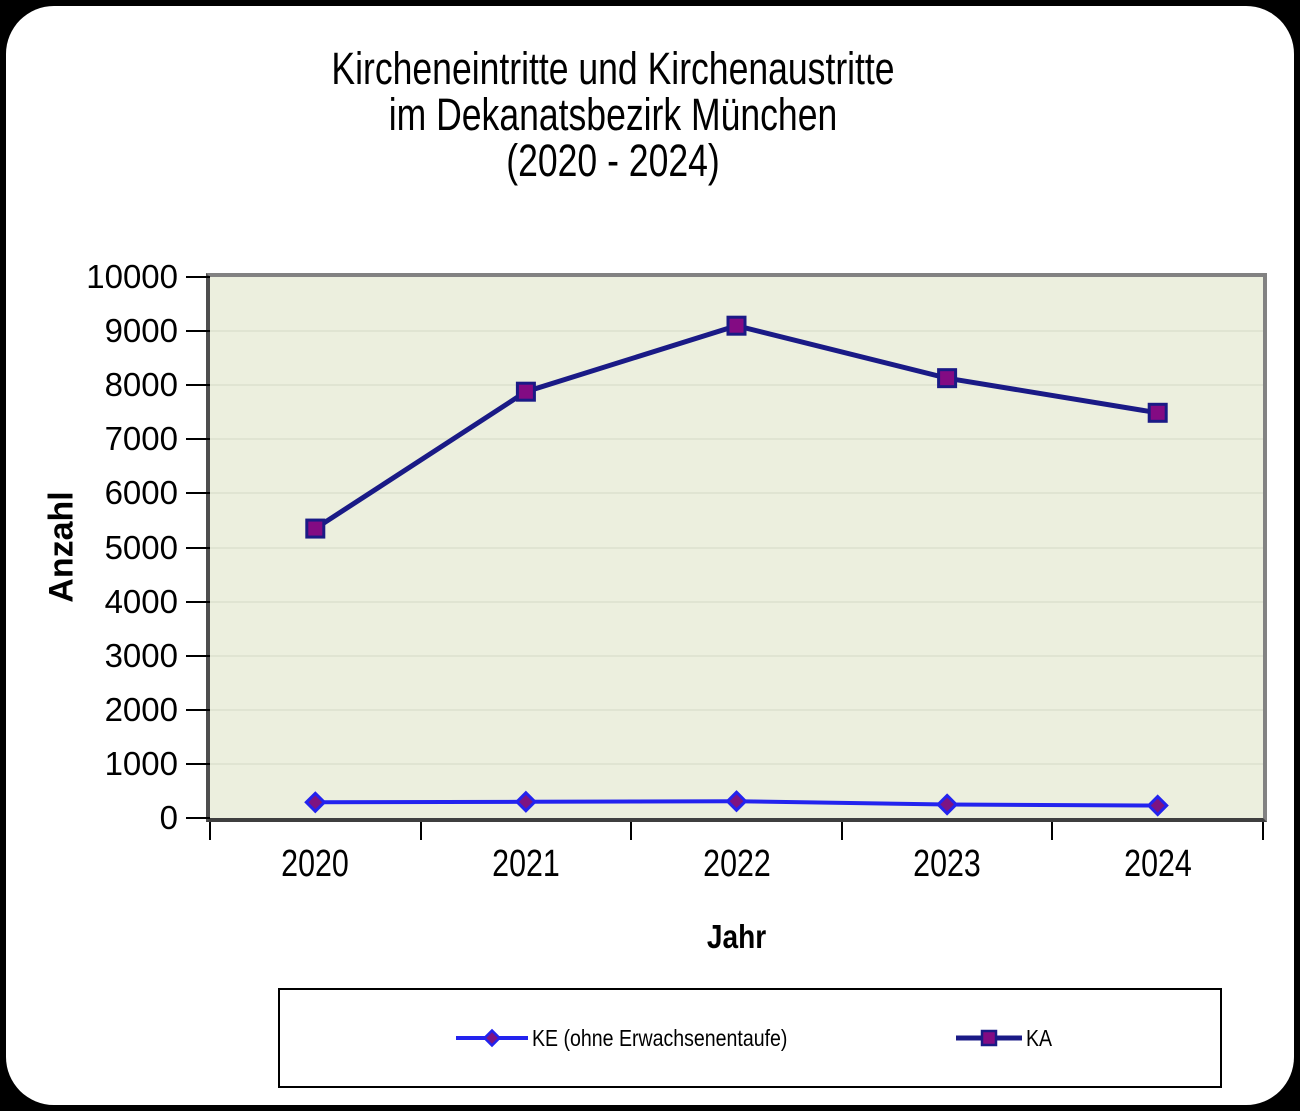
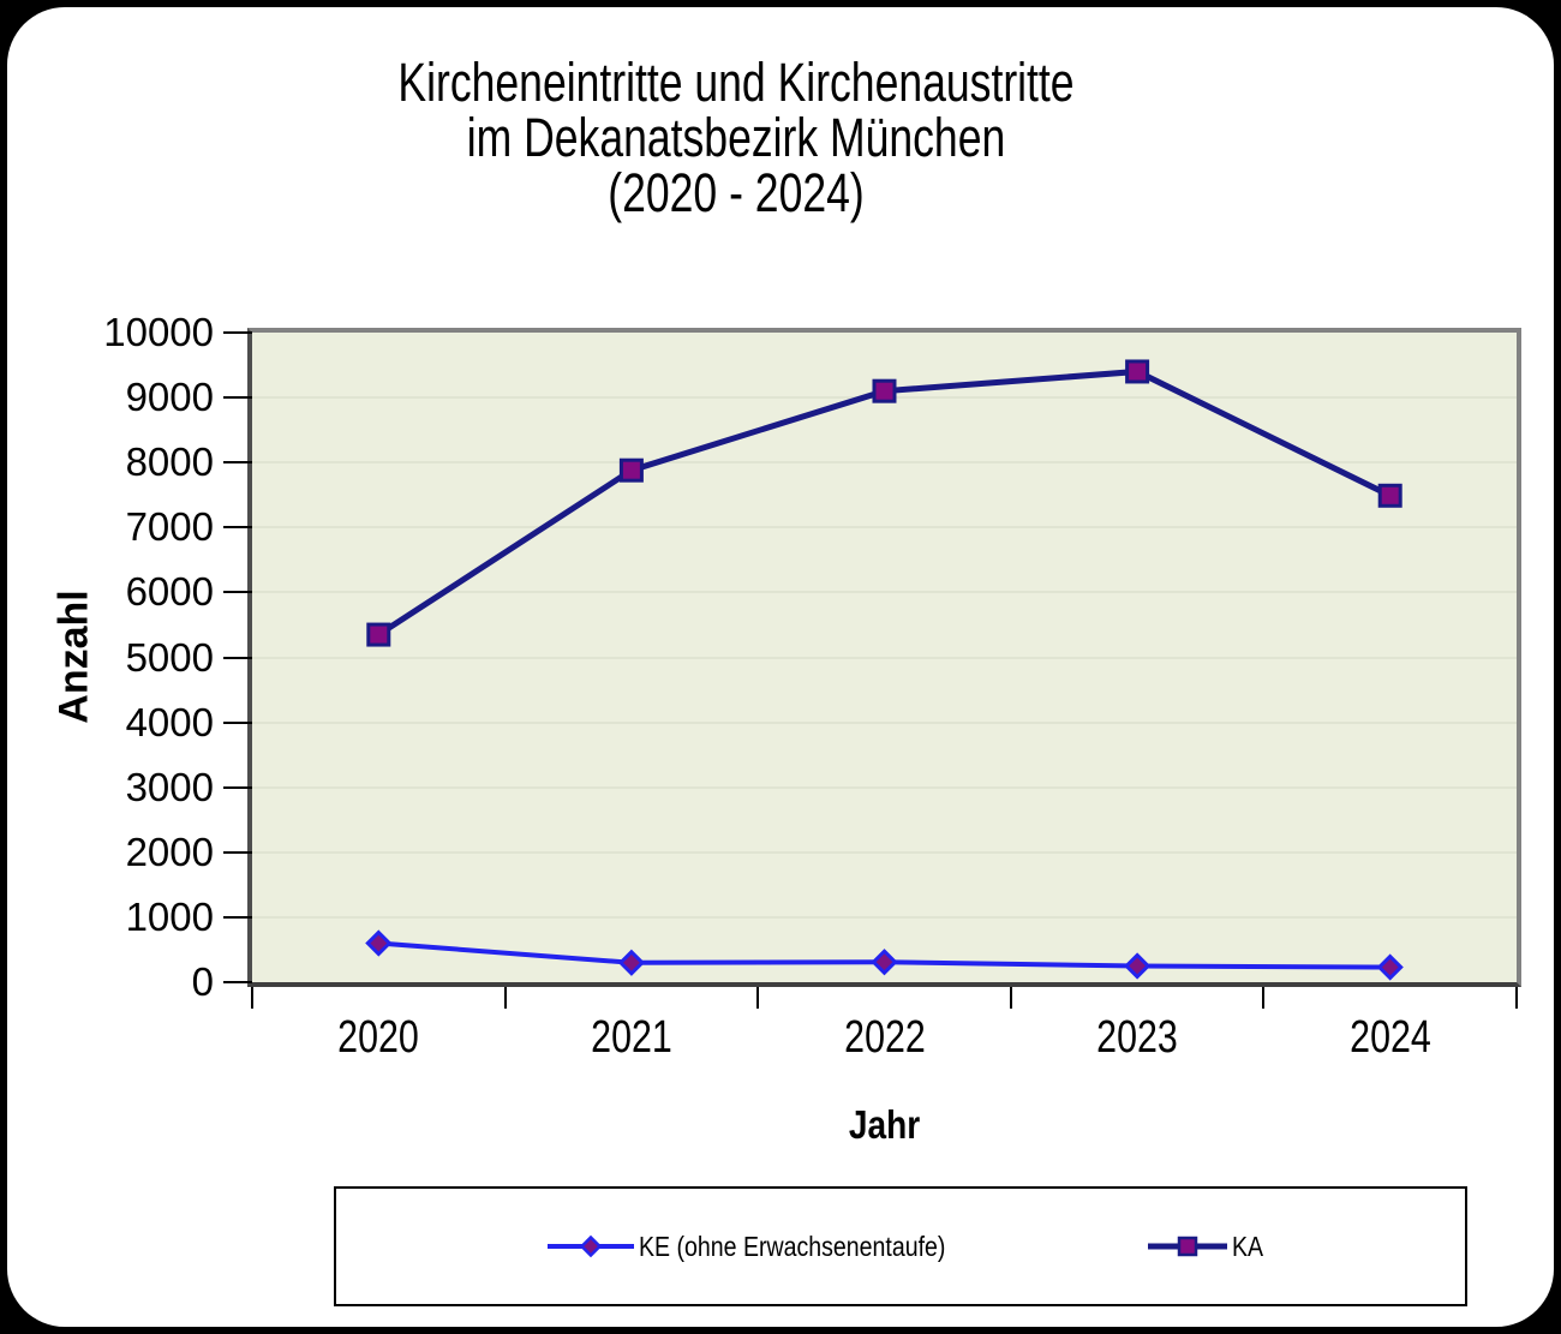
KE (ohne Erwachsenentaufe)/2020: 300 -> 600
KA/2023: 8100 -> 9400
